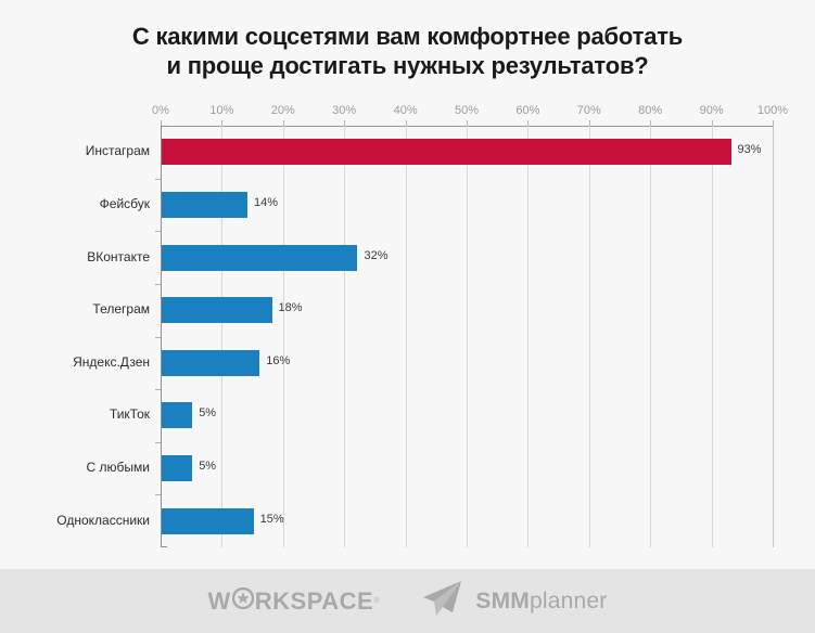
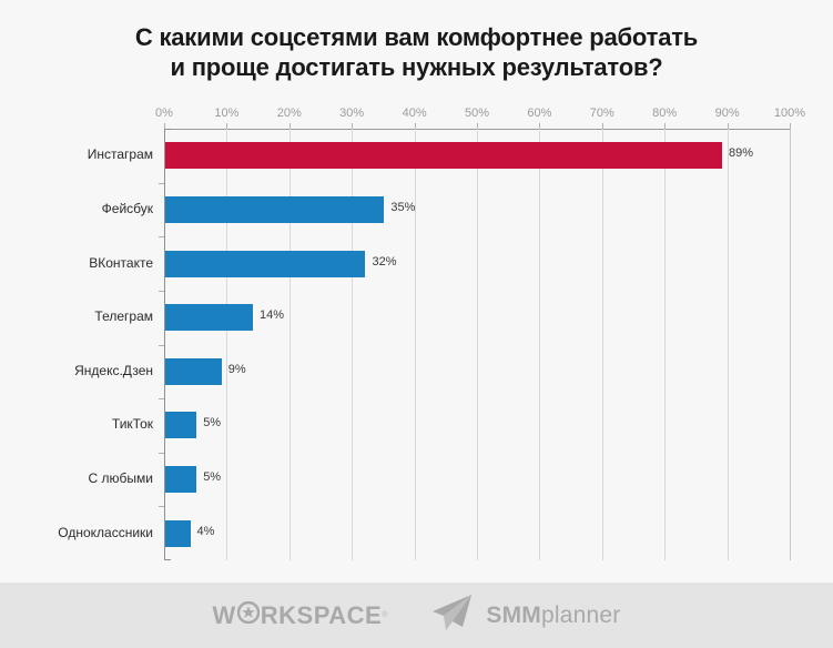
Инстаграм: 93% -> 89%
Фейсбук: 14% -> 35%
Телеграм: 18% -> 14%
Яндекс.Дзен: 16% -> 9%
Одноклассники: 15% -> 4%
